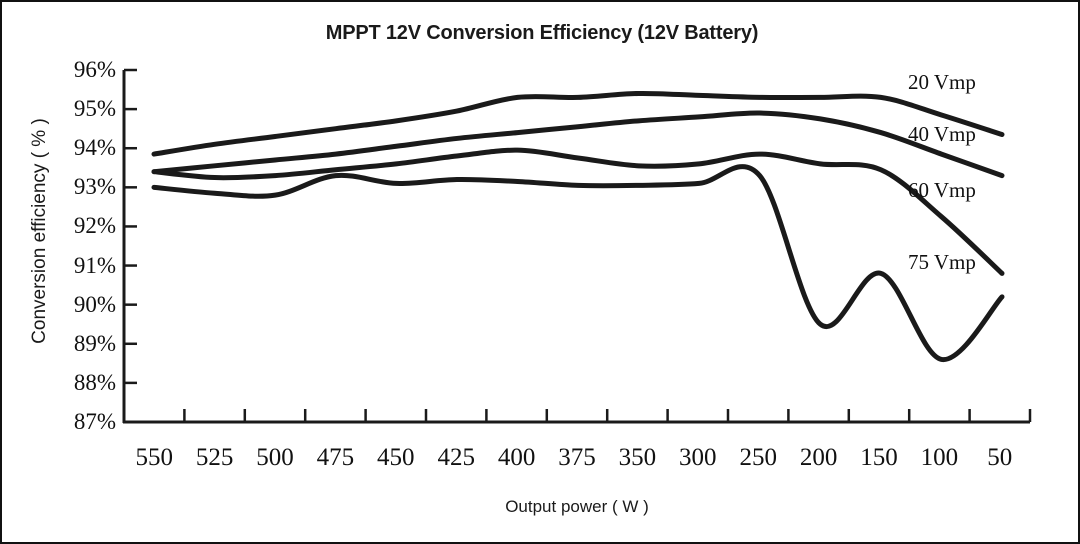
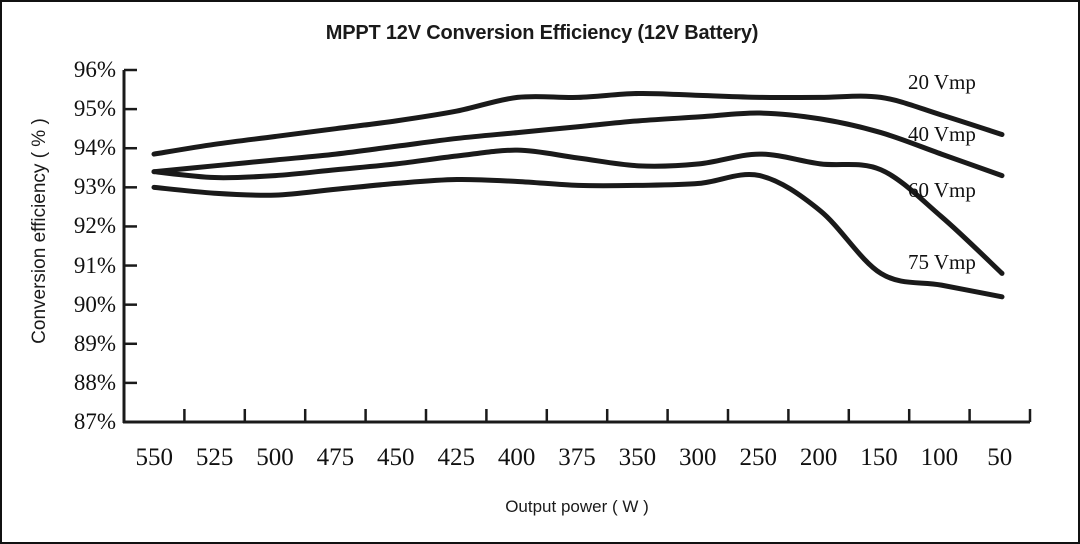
75 Vmp/475: 93.3% -> 93.0%
75 Vmp/200: 89.5% -> 92.4%
75 Vmp/100: 88.6% -> 90.5%
